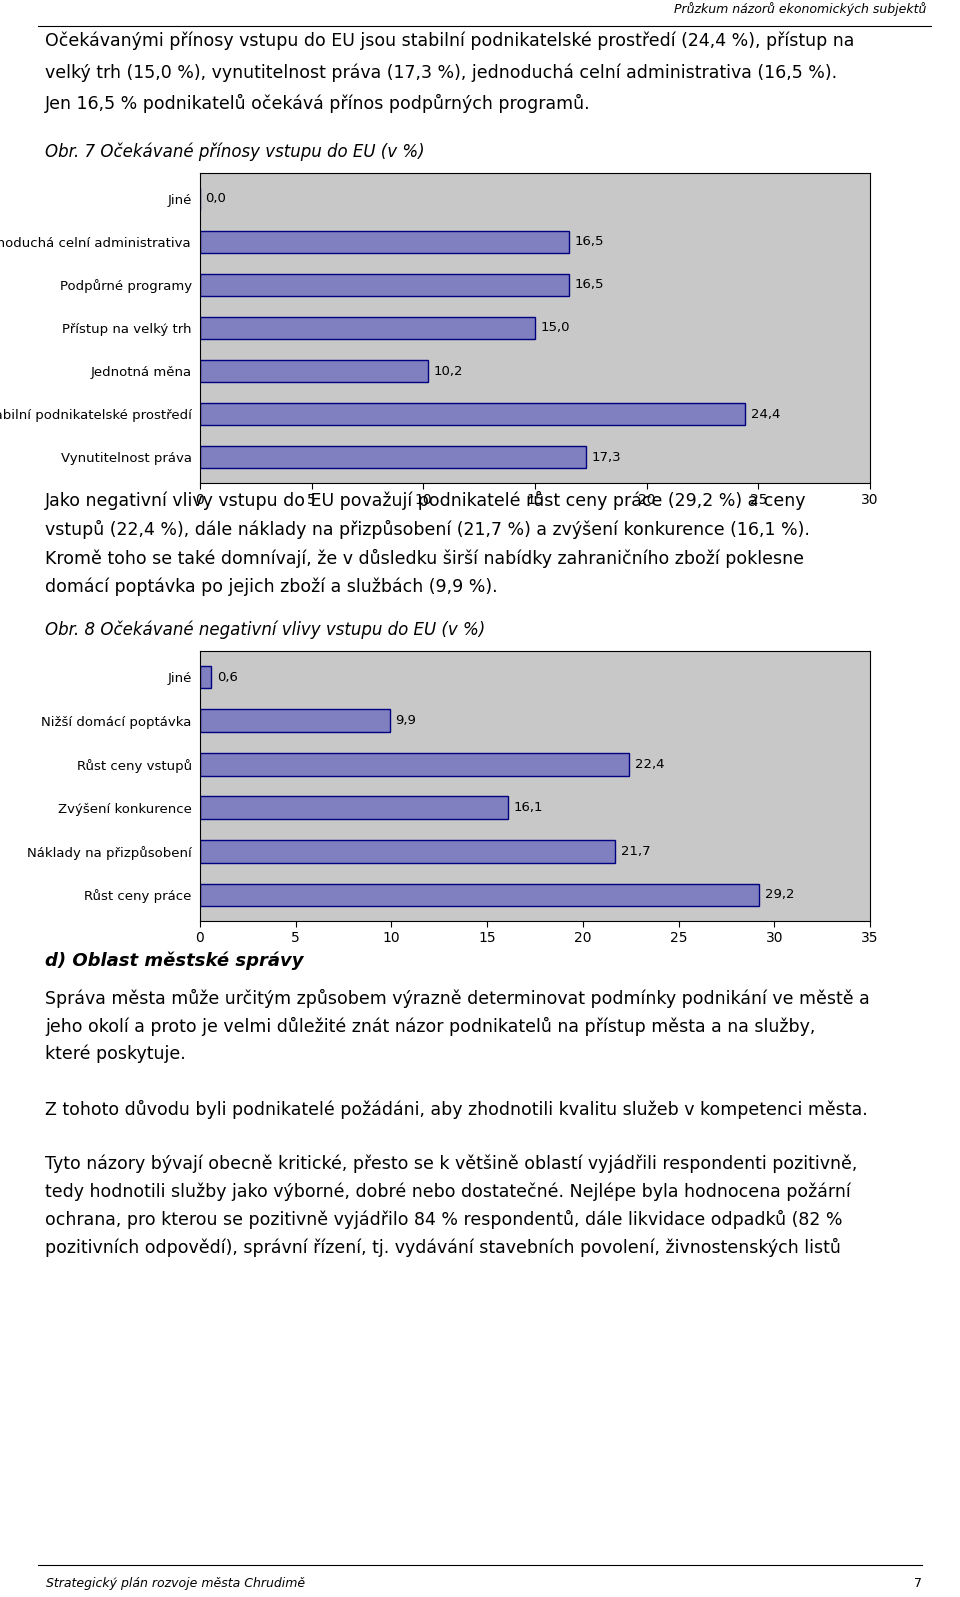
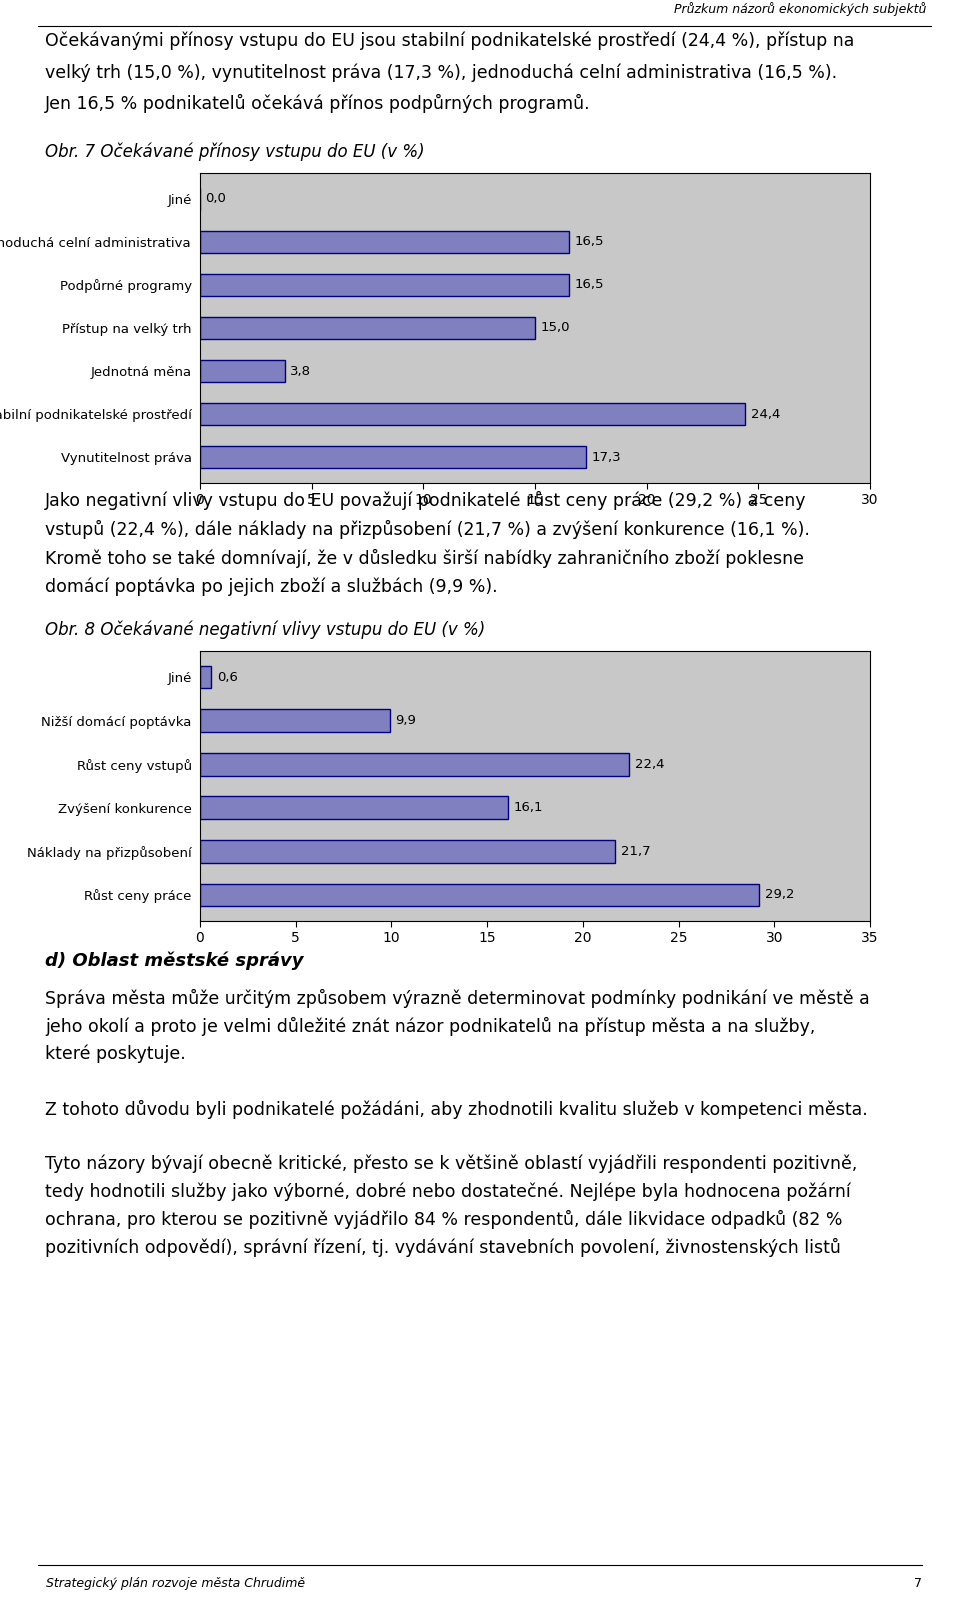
Jednotná měna: 10,2 -> 3,8
